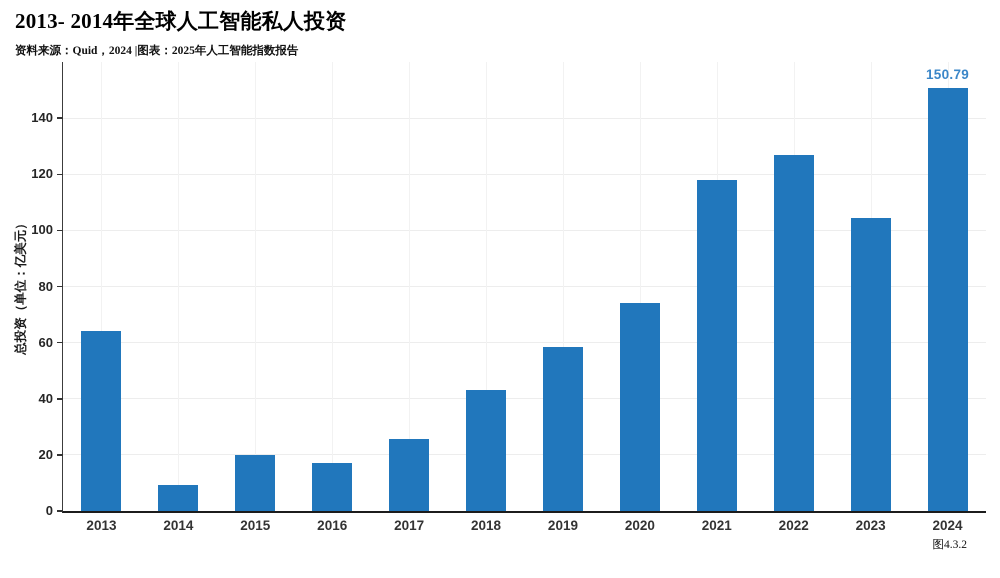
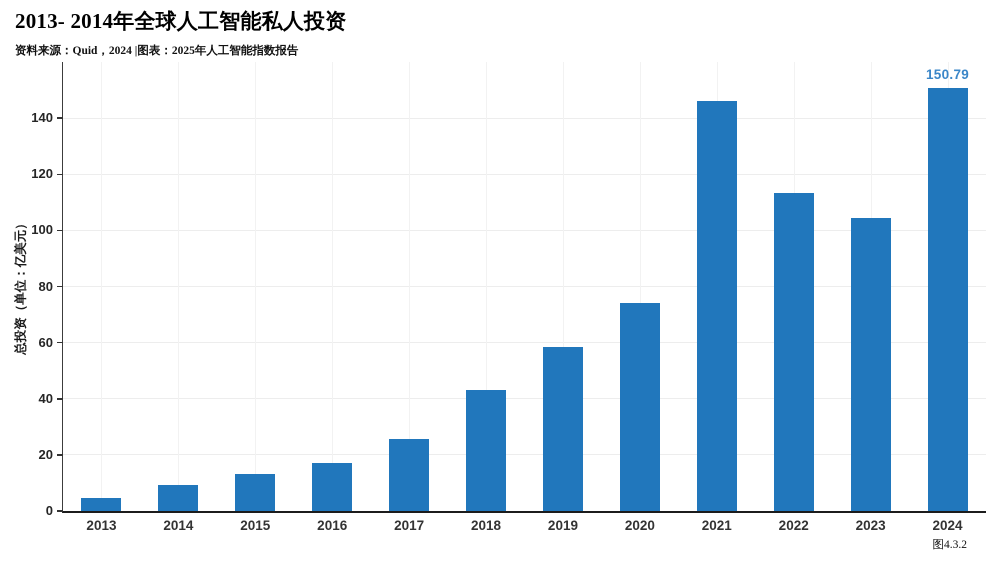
2013: 64 -> 5
2015: 20 -> 13
2021: 118 -> 146
2022: 127 -> 114
